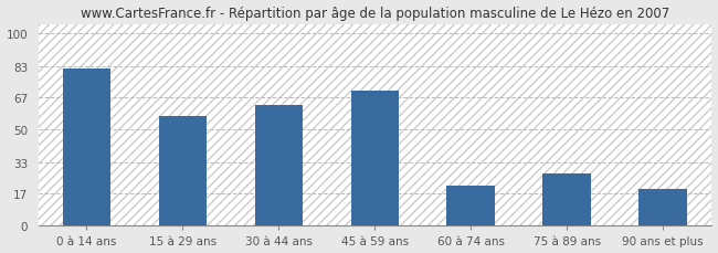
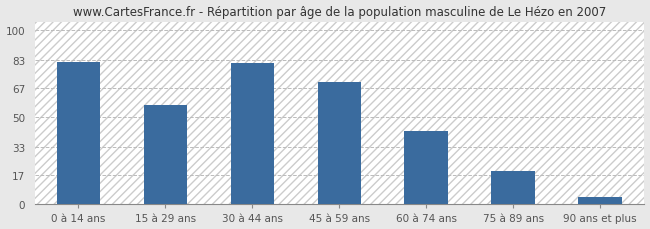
30 à 44 ans: 63 -> 81
60 à 74 ans: 21 -> 42
75 à 89 ans: 27 -> 19
90 ans et plus: 19 -> 4
